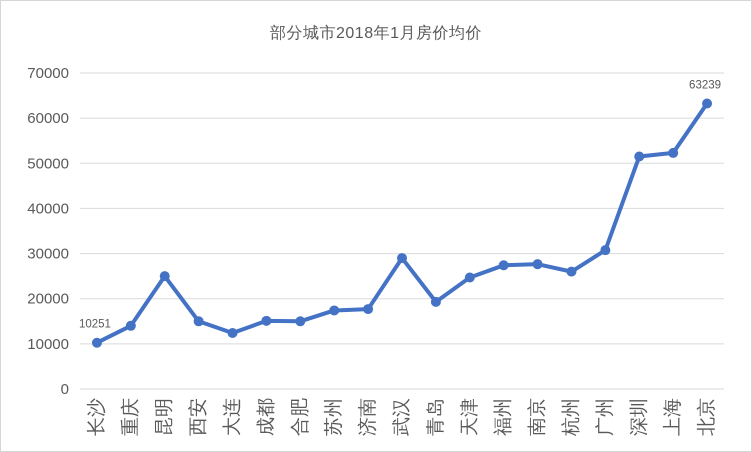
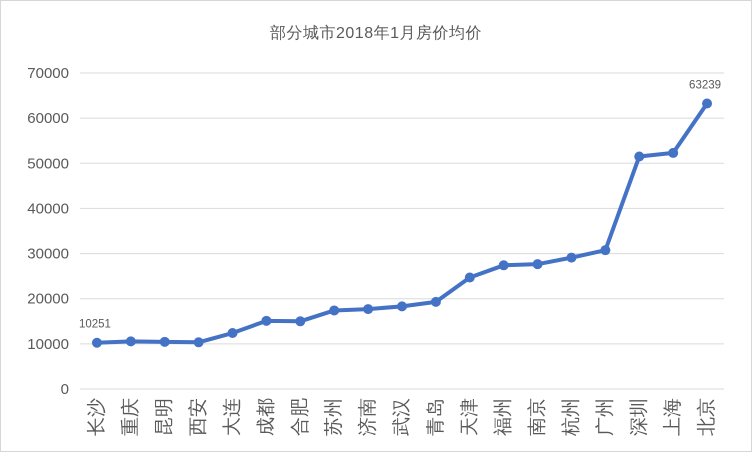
重庆: 14000 -> 11000
昆明: 25000 -> 10000
西安: 15000 -> 10000
武汉: 29000 -> 18000
杭州: 26000 -> 29000
